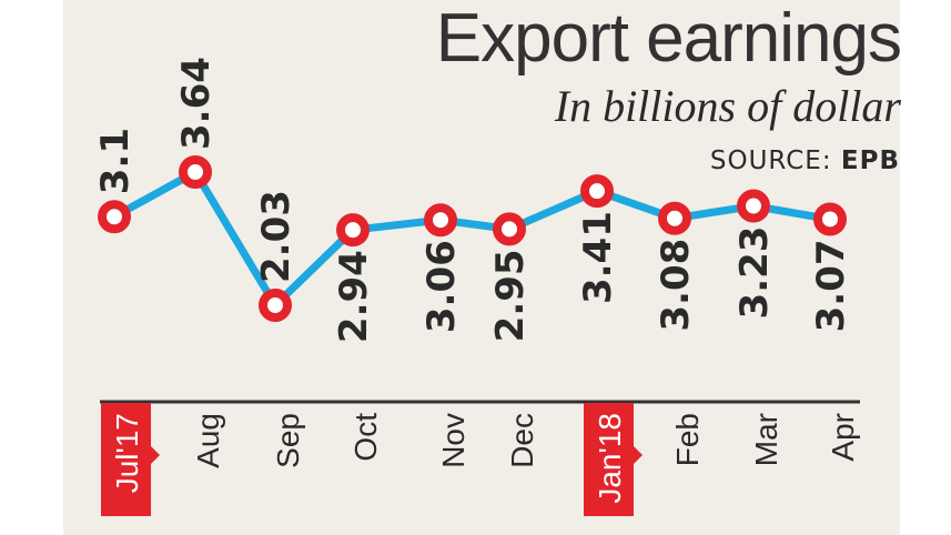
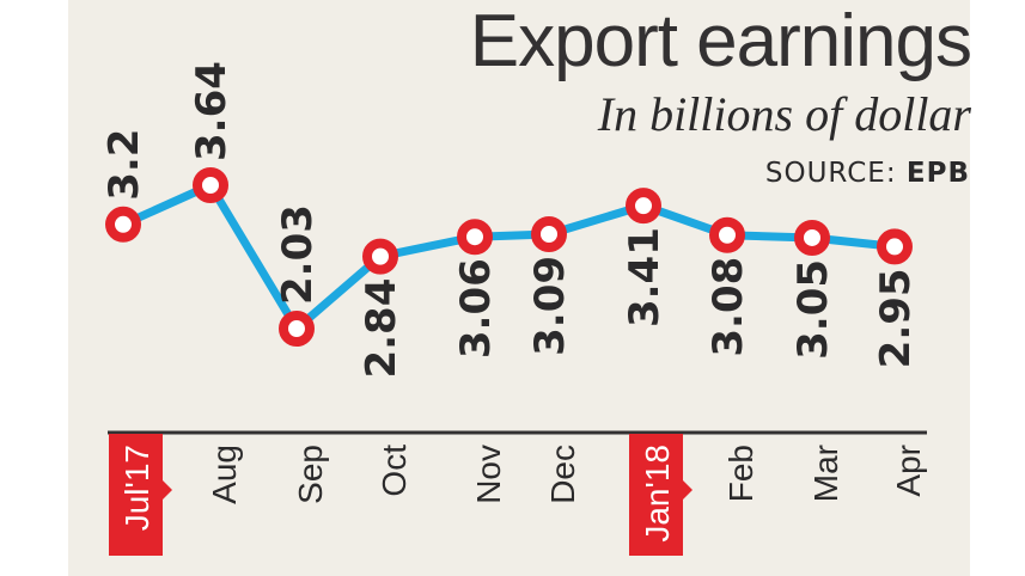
Jul'17: 3.1 -> 3.2
Oct: 2.94 -> 2.84
Dec: 2.95 -> 3.09
Mar: 3.23 -> 3.05
Apr: 3.07 -> 2.95
